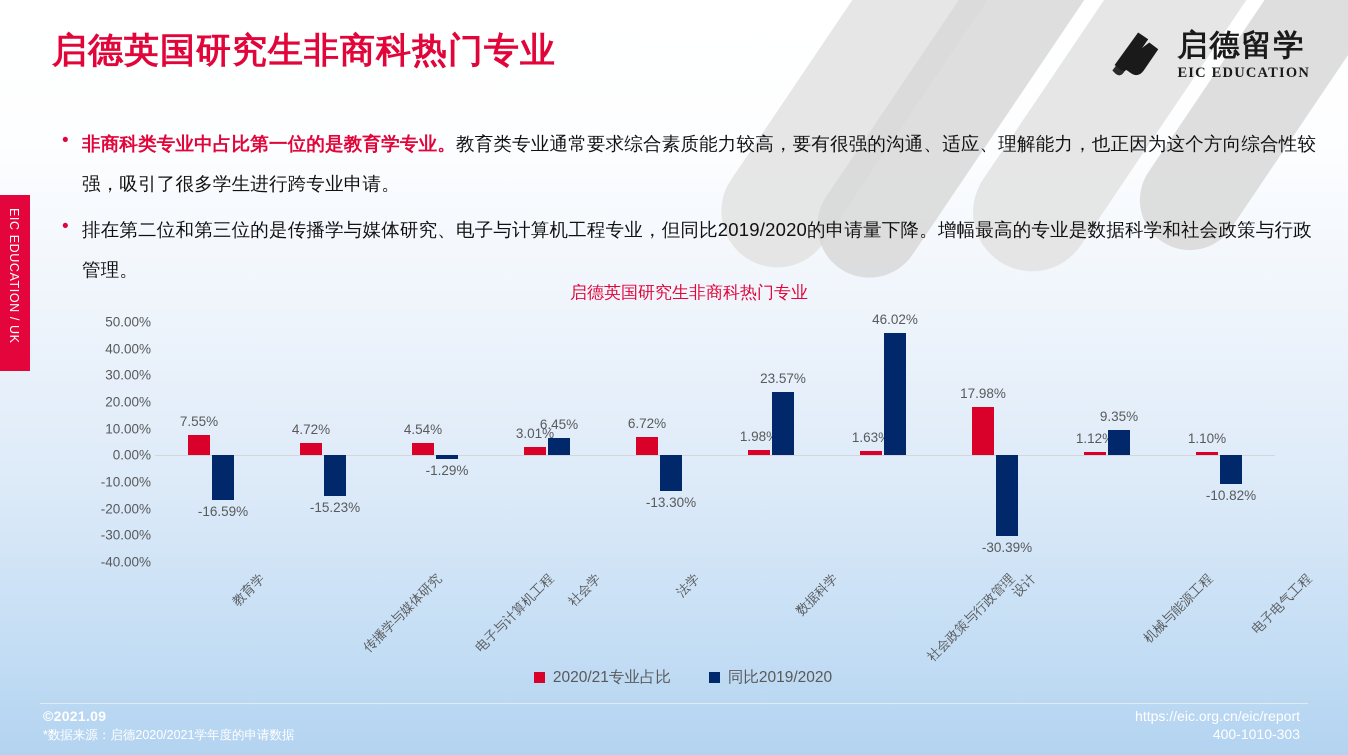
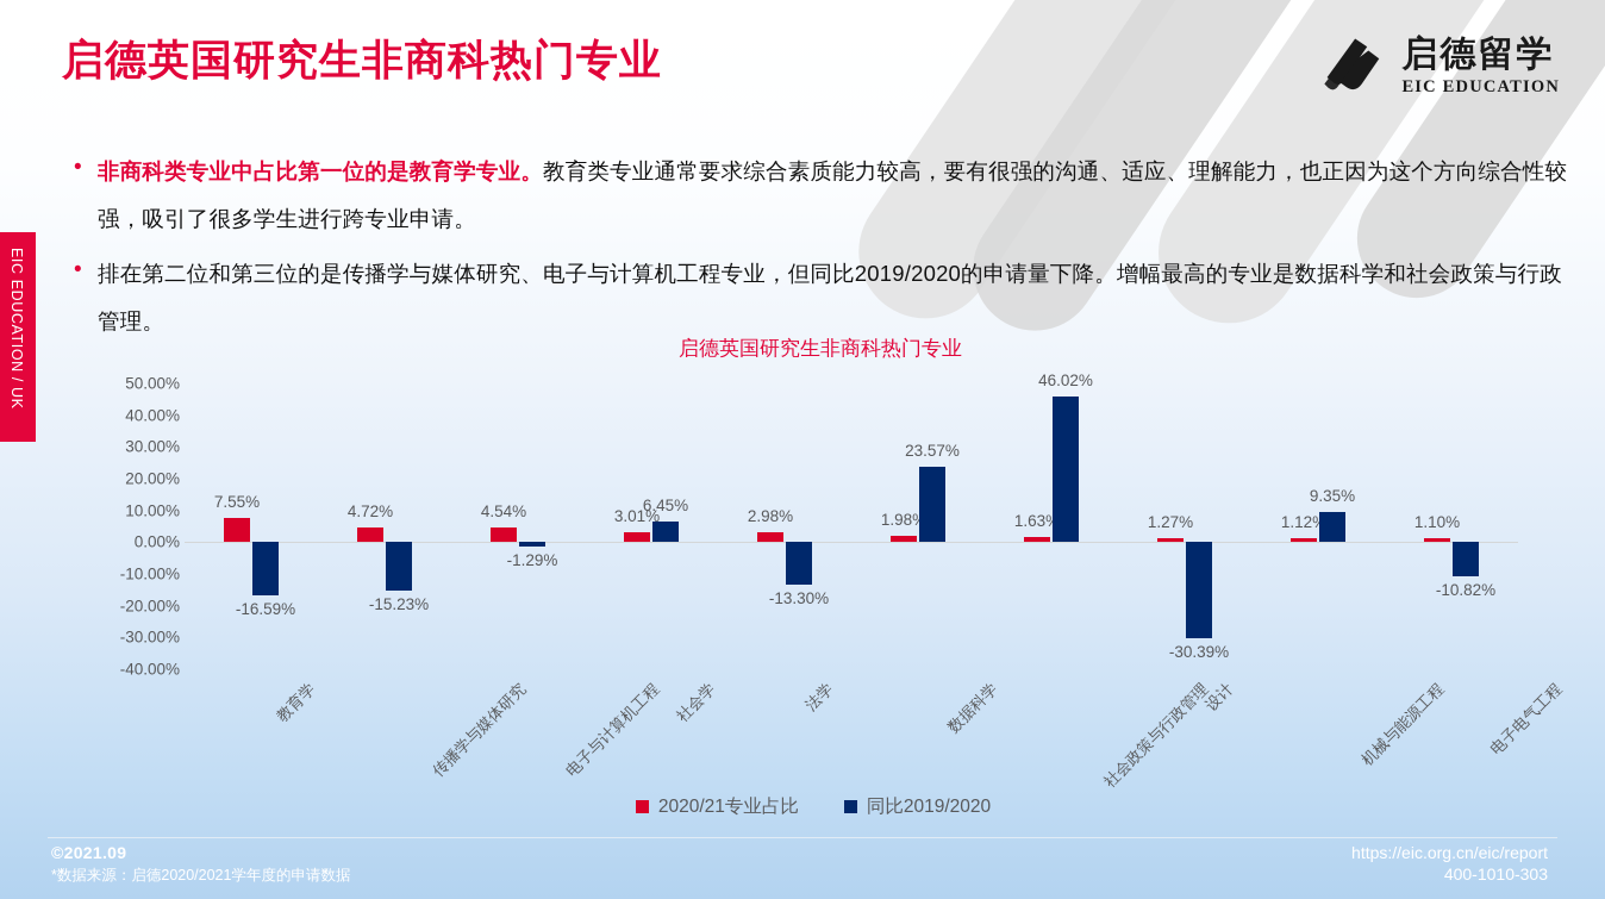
2020/21专业占比/法学: 6.72% -> 2.98%
2020/21专业占比/设计: 17.98% -> 1.27%
